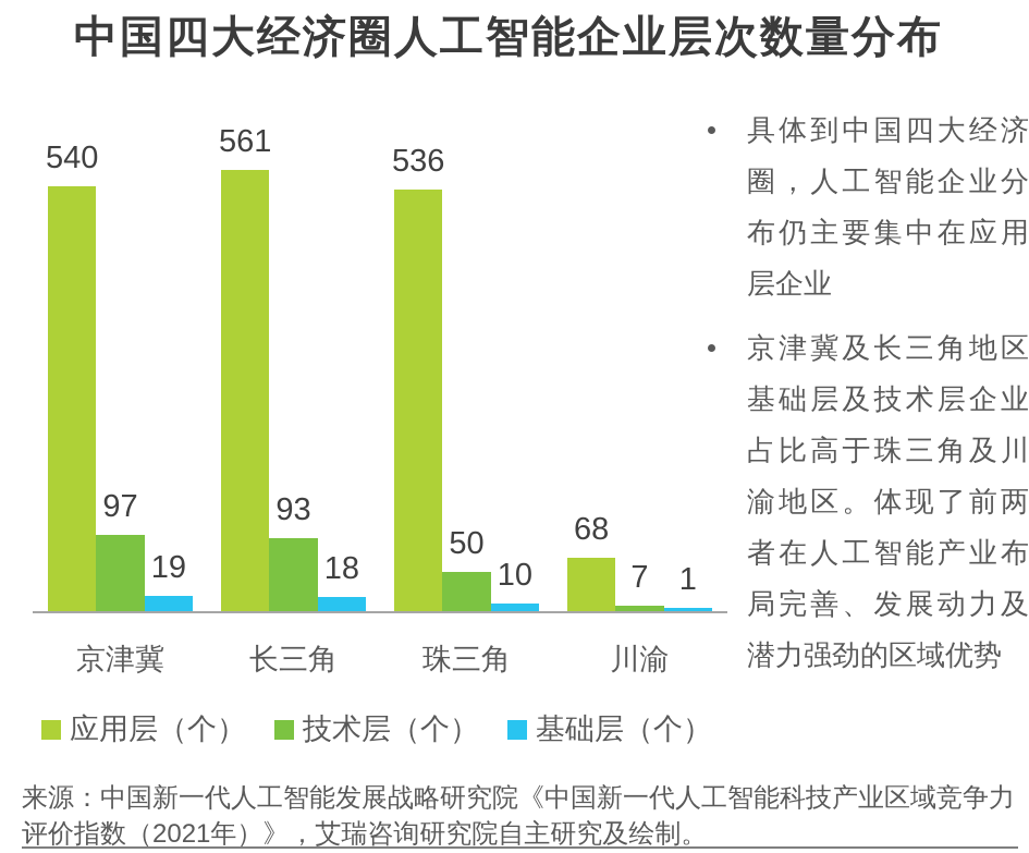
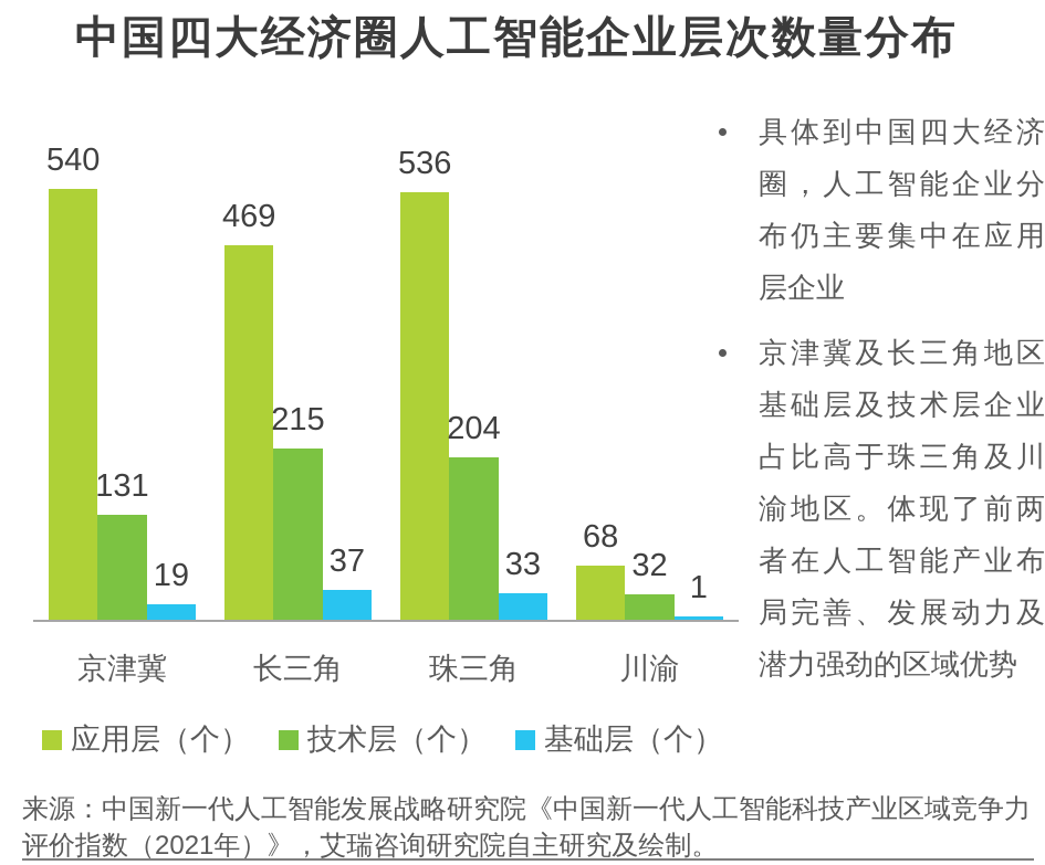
技术层（个）/京津冀: 97 -> 131
应用层（个）/长三角: 561 -> 469
技术层（个）/长三角: 93 -> 215
基础层（个）/长三角: 18 -> 37
技术层（个）/珠三角: 50 -> 204
基础层（个）/珠三角: 10 -> 33
技术层（个）/川渝: 7 -> 32
